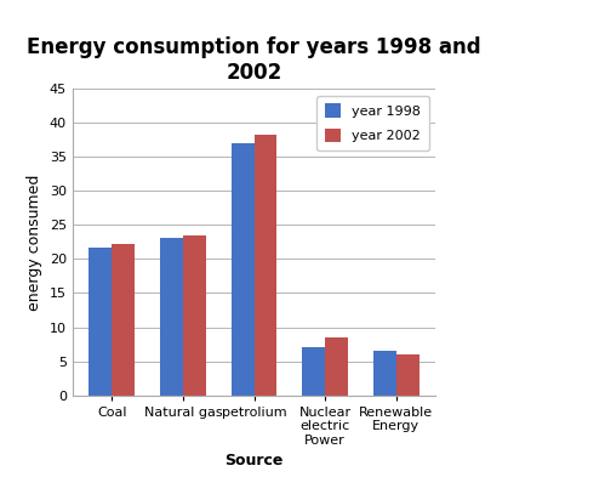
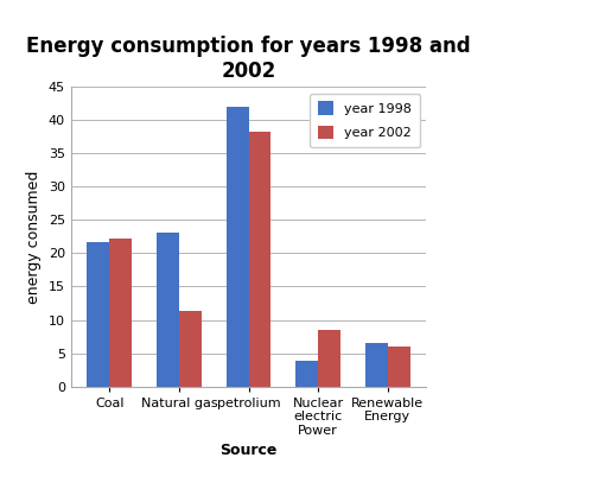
year 2002/Natural gas: 23.4 -> 11.4
year 1998/petrolium: 37.0 -> 42.0
year 1998/Nuclear electric Power: 7.1 -> 3.8
